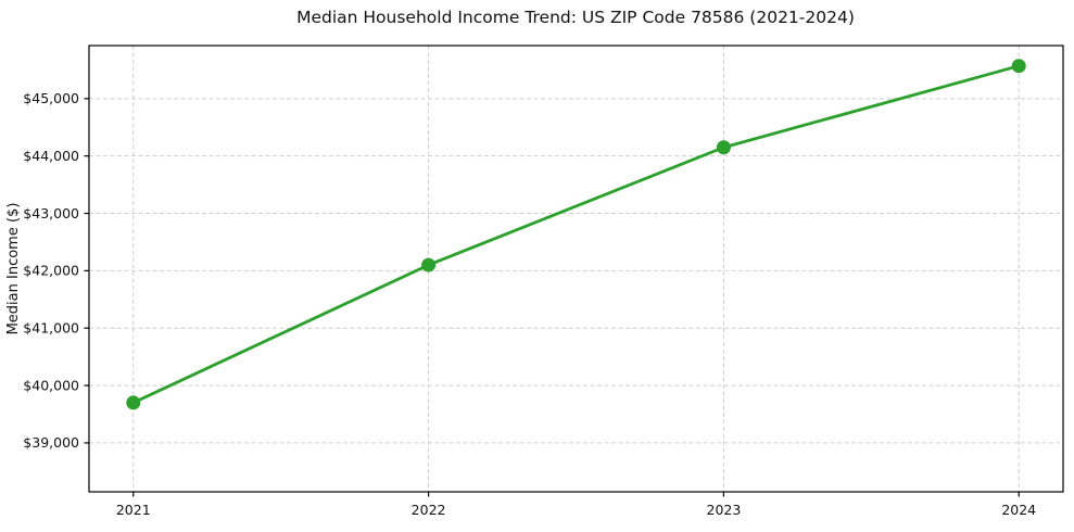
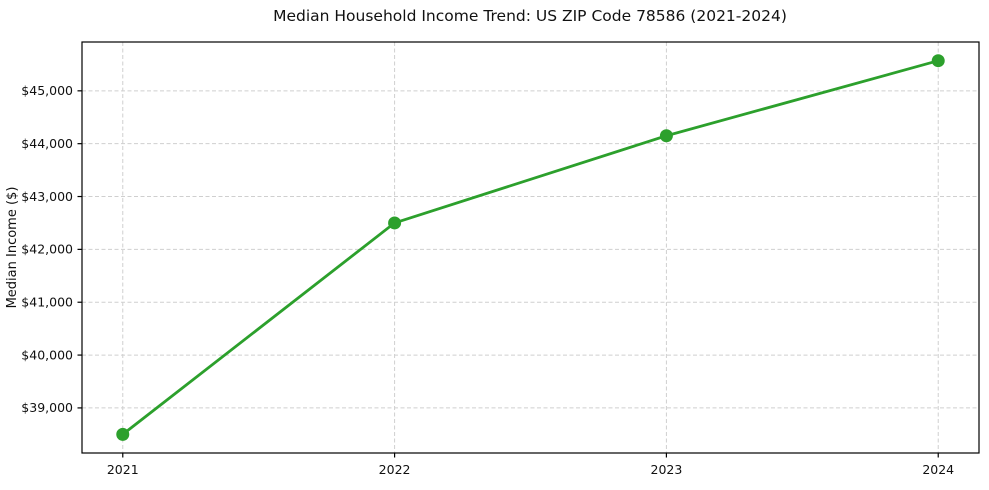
2021: $39700 -> $38500
2022: $42100 -> $42500
